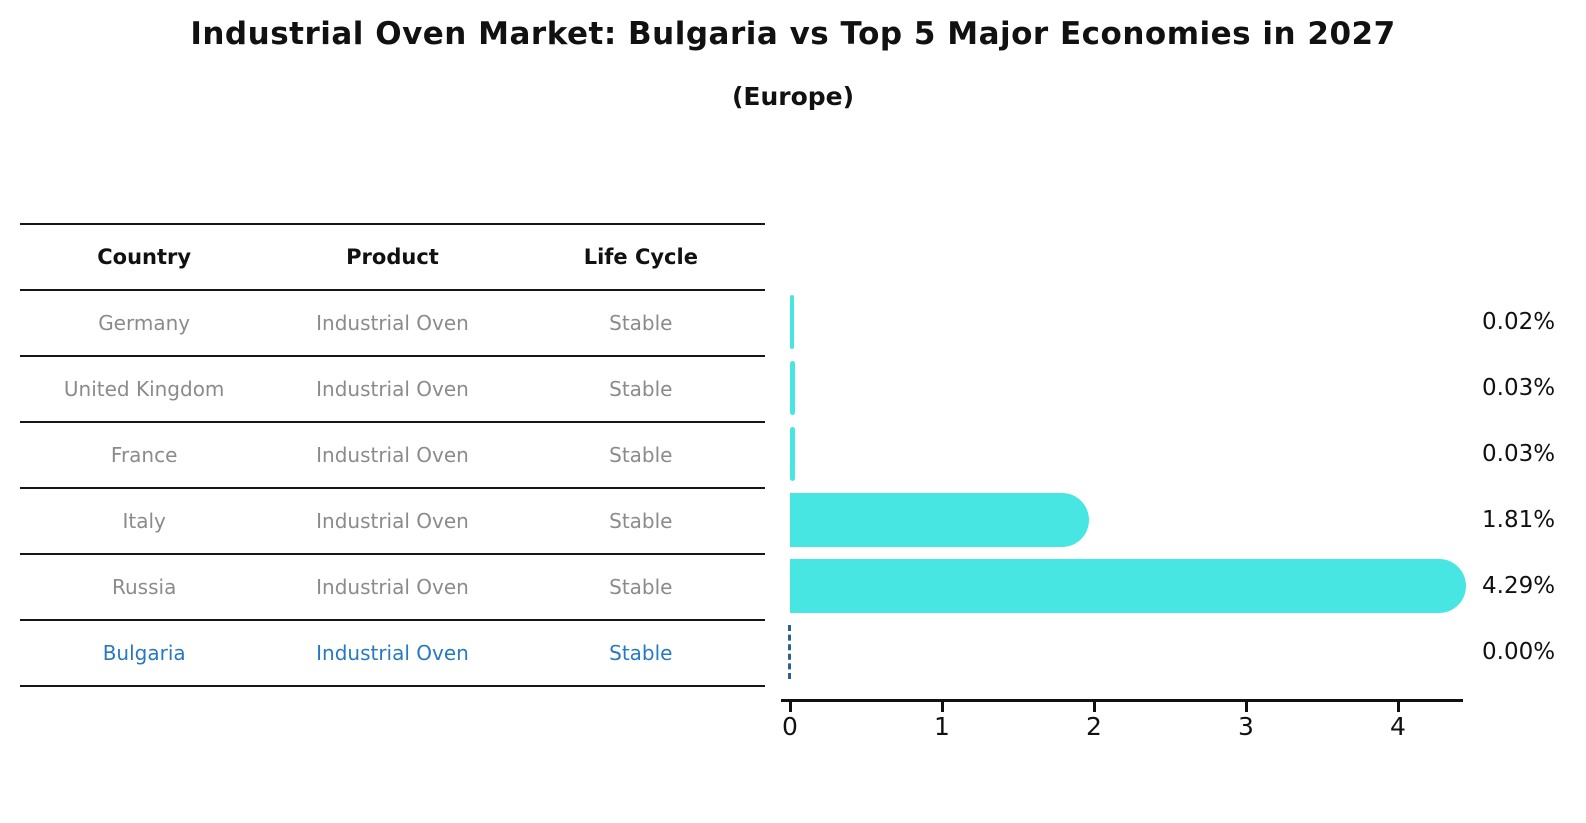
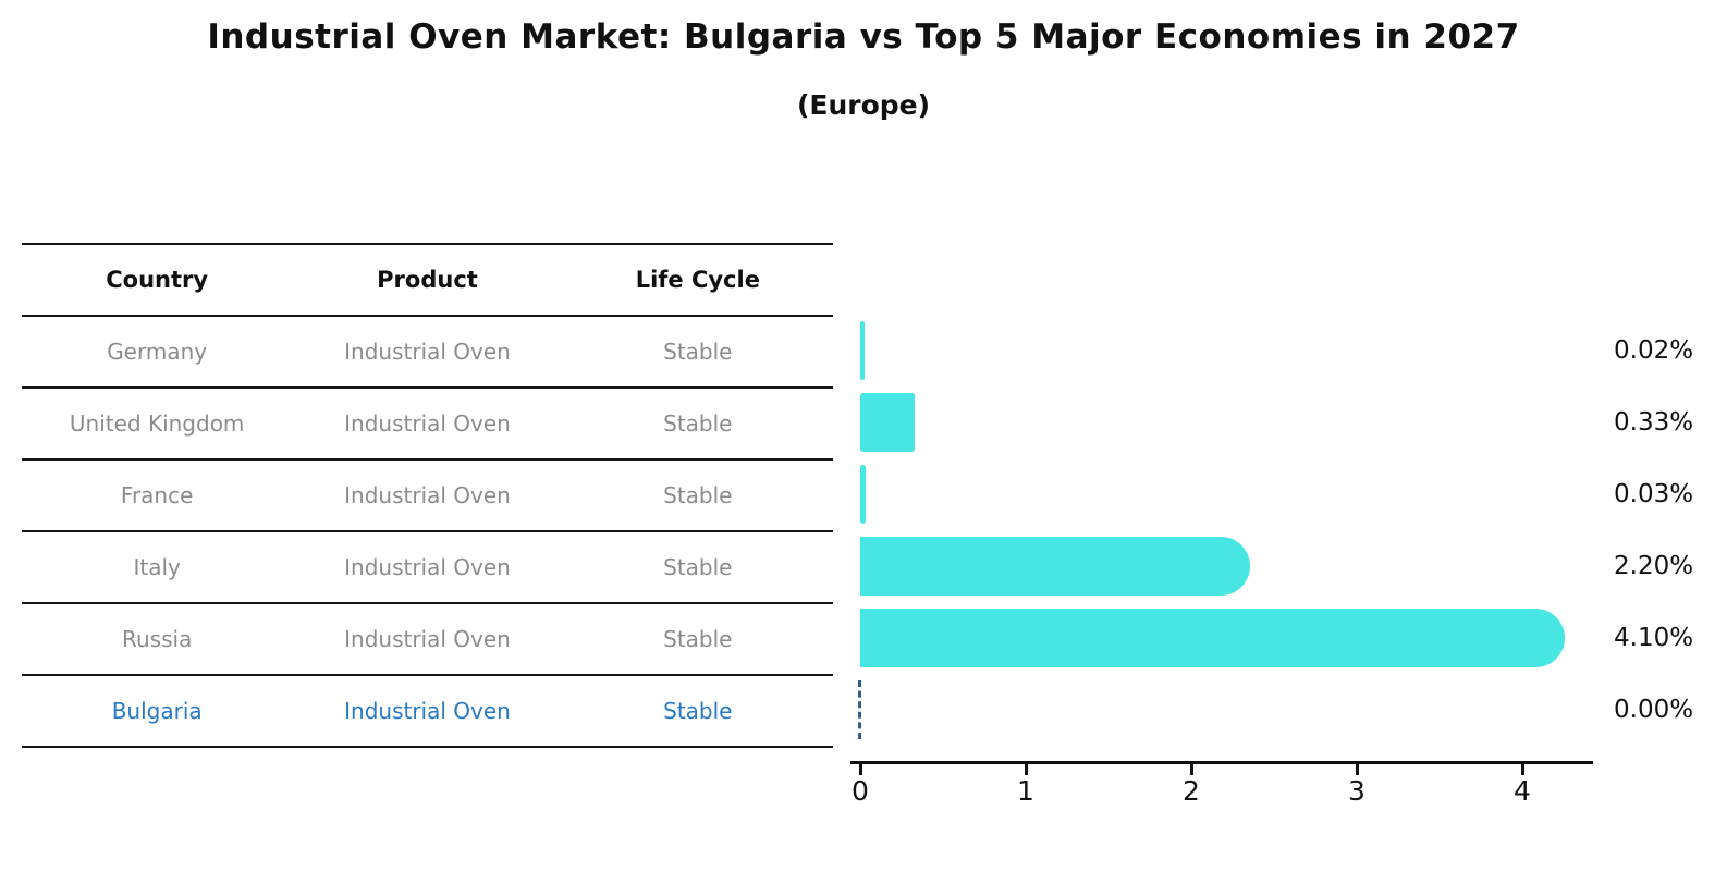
United Kingdom: 0.03% -> 0.33%
Italy: 1.81% -> 2.20%
Russia: 4.29% -> 4.10%
